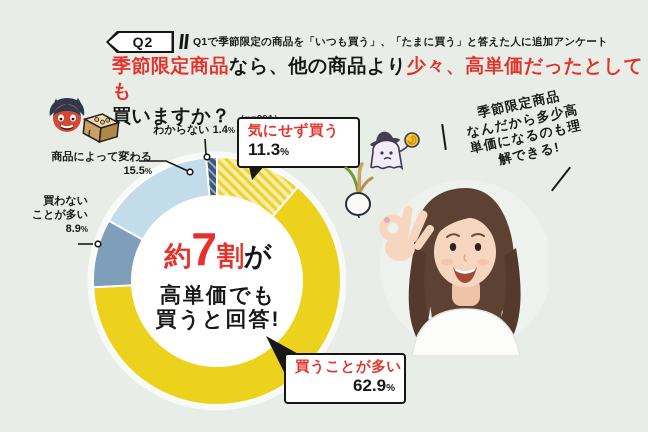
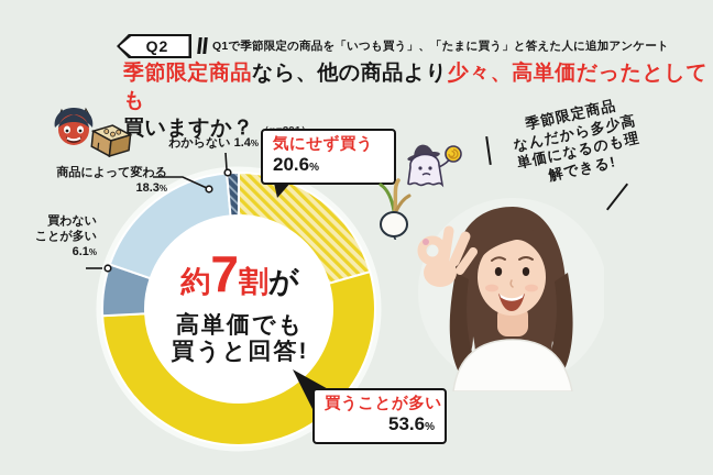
気にせず買う: 11.3 -> 20.6
買うことが多い: 62.9 -> 53.6
買わないことが多い: 8.9 -> 6.1
商品によって変わる: 15.5 -> 18.3
